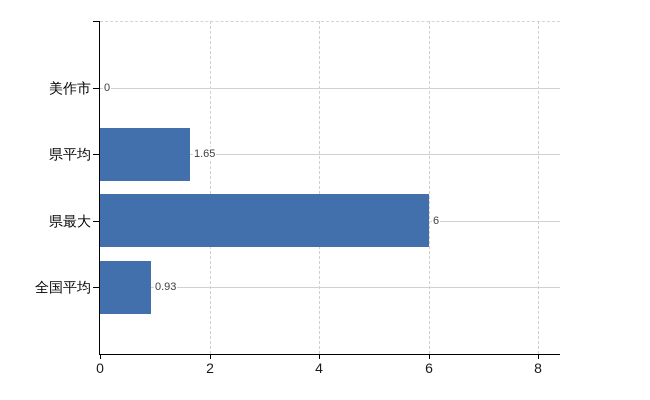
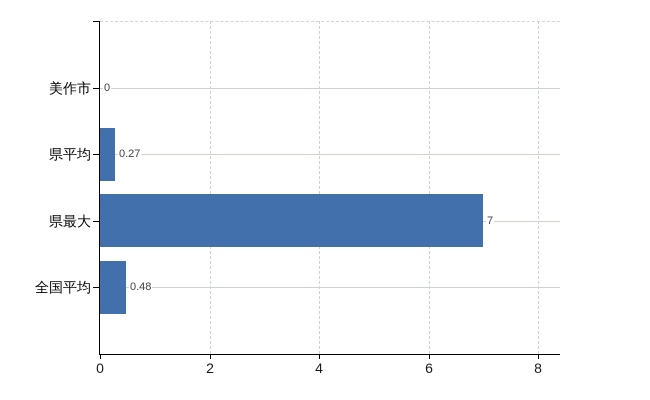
県平均: 1.65 -> 0.27
県最大: 6 -> 7
全国平均: 0.93 -> 0.48
